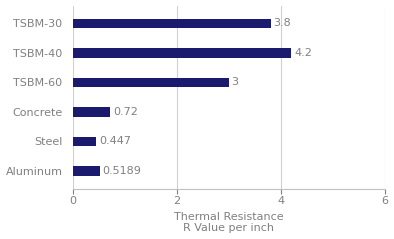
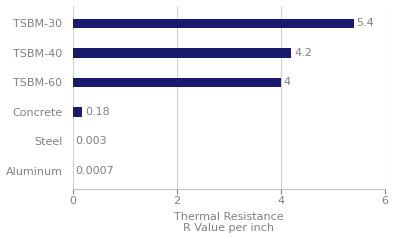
TSBM-30: 3.8 -> 5.4
TSBM-60: 3 -> 4
Concrete: 0.72 -> 0.18
Steel: 0.447 -> 0.003
Aluminum: 0.5189 -> 0.0007
